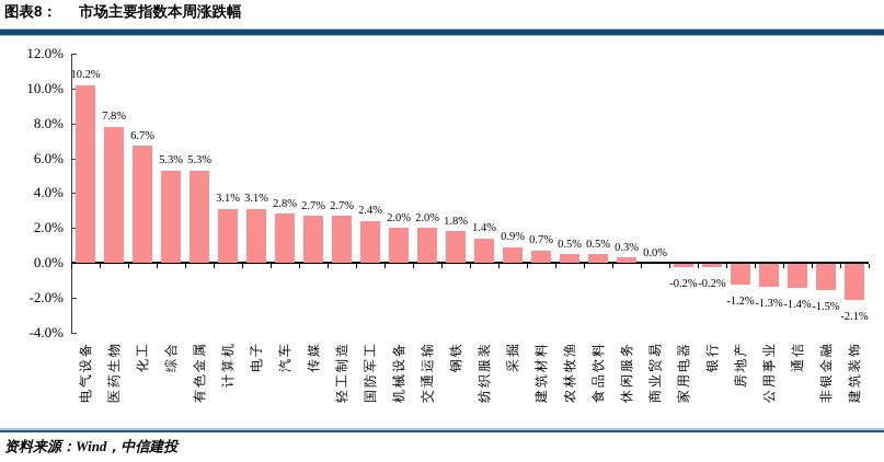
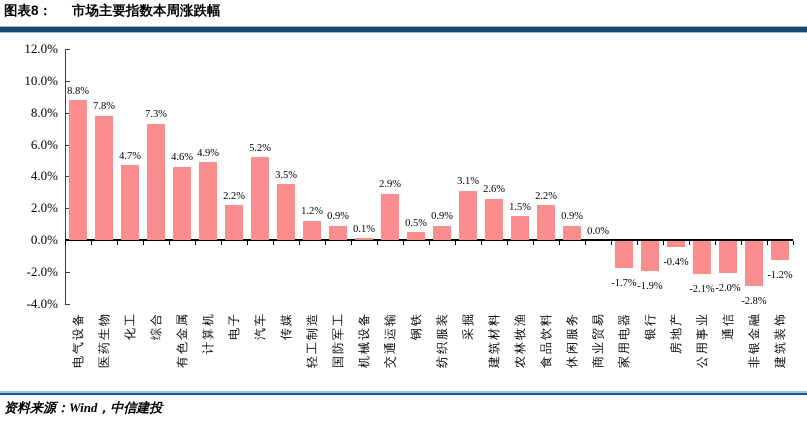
电气设备: 10.2% -> 8.8%
化工: 6.7% -> 4.7%
综合: 5.3% -> 7.3%
有色金属: 5.3% -> 4.6%
计算机: 3.1% -> 4.9%
电子: 3.1% -> 2.2%
汽车: 2.8% -> 5.2%
传媒: 2.7% -> 3.5%
轻工制造: 2.7% -> 1.2%
国防军工: 2.4% -> 0.9%
机械设备: 2.0% -> 0.1%
交通运输: 2.0% -> 2.9%
钢铁: 1.8% -> 0.5%
纺织服装: 1.4% -> 0.9%
采掘: 0.9% -> 3.1%
建筑材料: 0.7% -> 2.6%
农林牧渔: 0.5% -> 1.5%
食品饮料: 0.5% -> 2.2%
休闲服务: 0.3% -> 0.9%
家用电器: -0.2% -> -1.7%
银行: -0.2% -> -1.9%
房地产: -1.2% -> -0.4%
公用事业: -1.3% -> -2.1%
通信: -1.4% -> -2.0%
非银金融: -1.5% -> -2.8%
建筑装饰: -2.1% -> -1.2%
